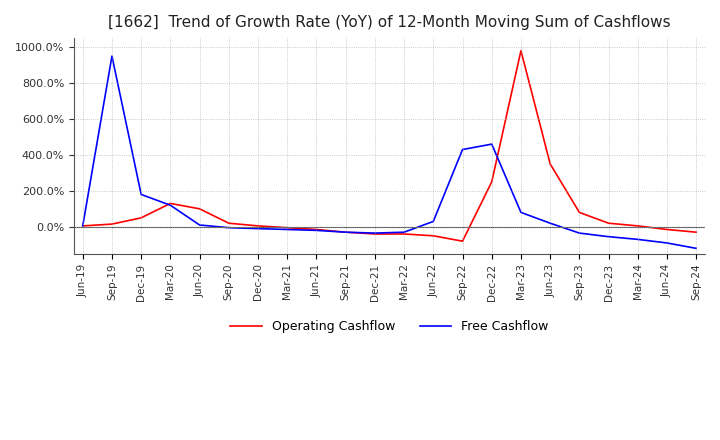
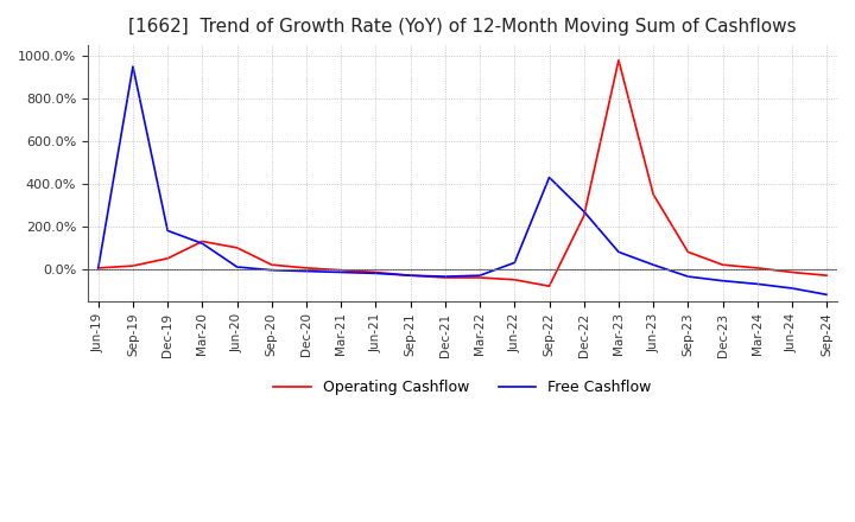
Free Cashflow/Dec-22: 460% -> 270%
